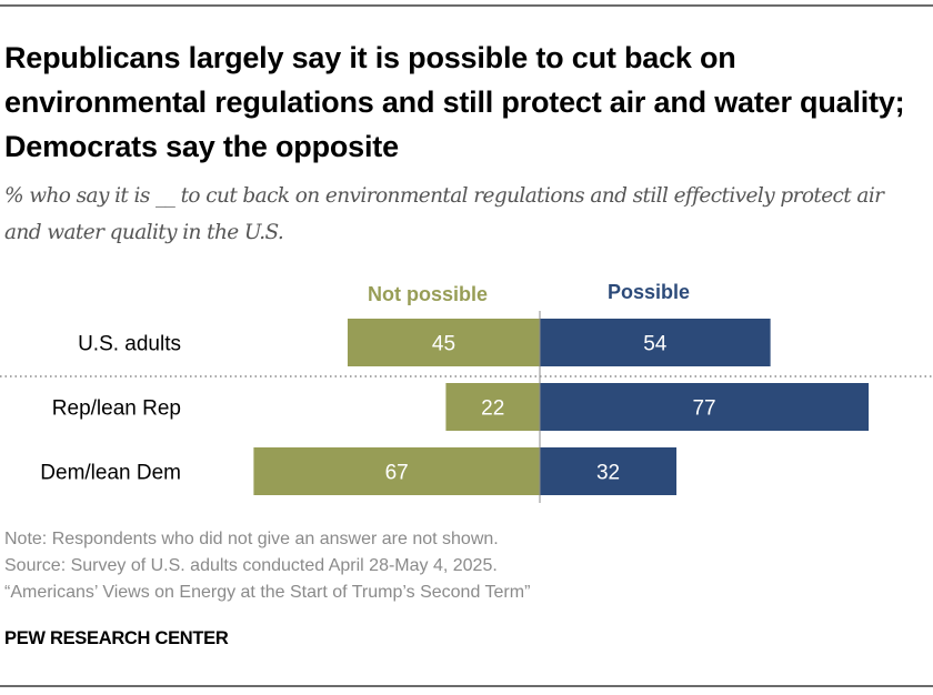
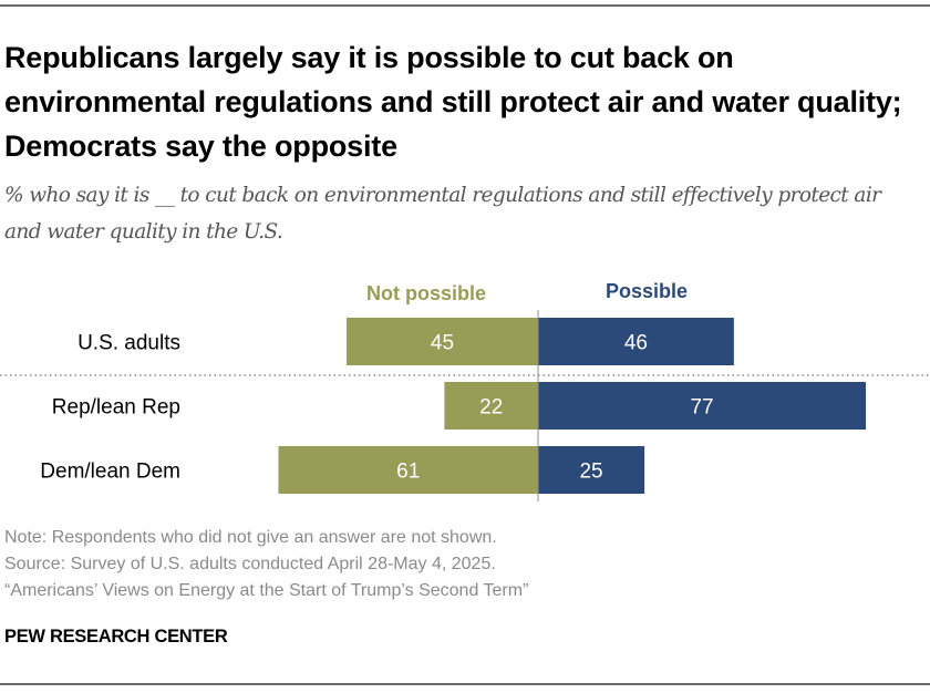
Possible/U.S. adults: 54 -> 46
Not possible/Dem/lean Dem: 67 -> 61
Possible/Dem/lean Dem: 32 -> 25
